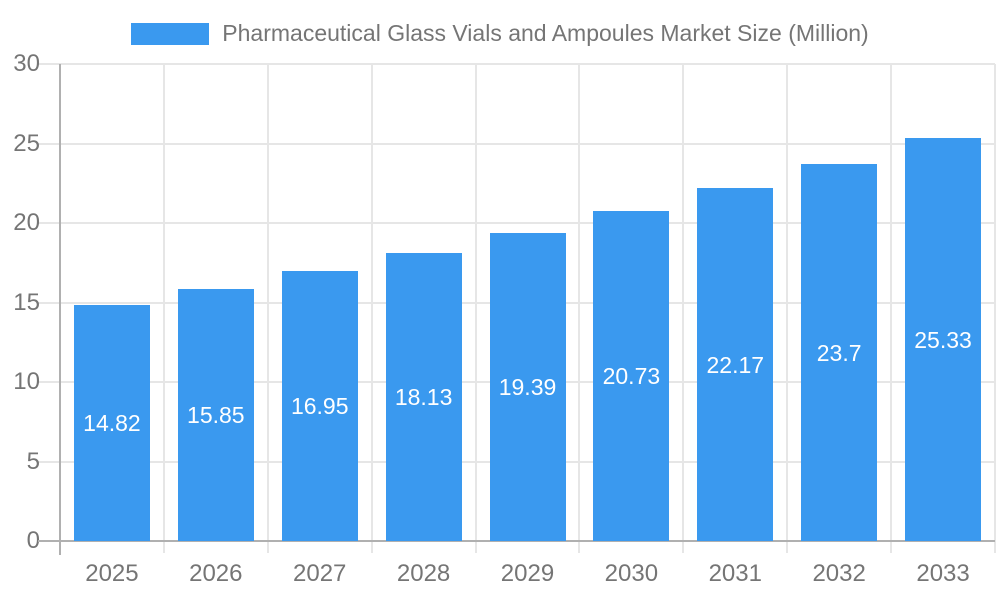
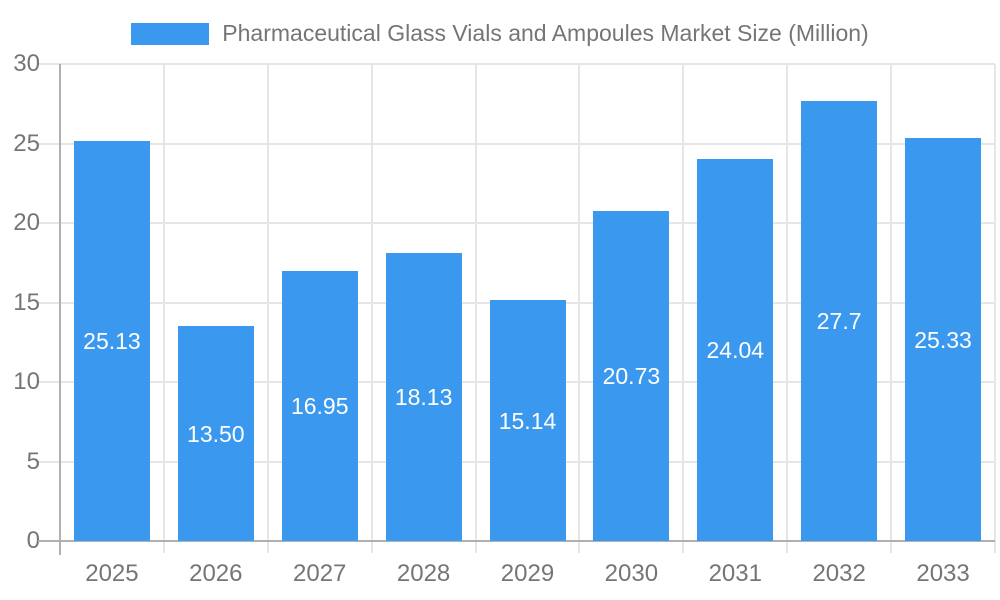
2025: 14.82 -> 25.13
2026: 15.85 -> 13.50
2029: 19.39 -> 15.14
2031: 22.17 -> 24.04
2032: 23.7 -> 27.7
